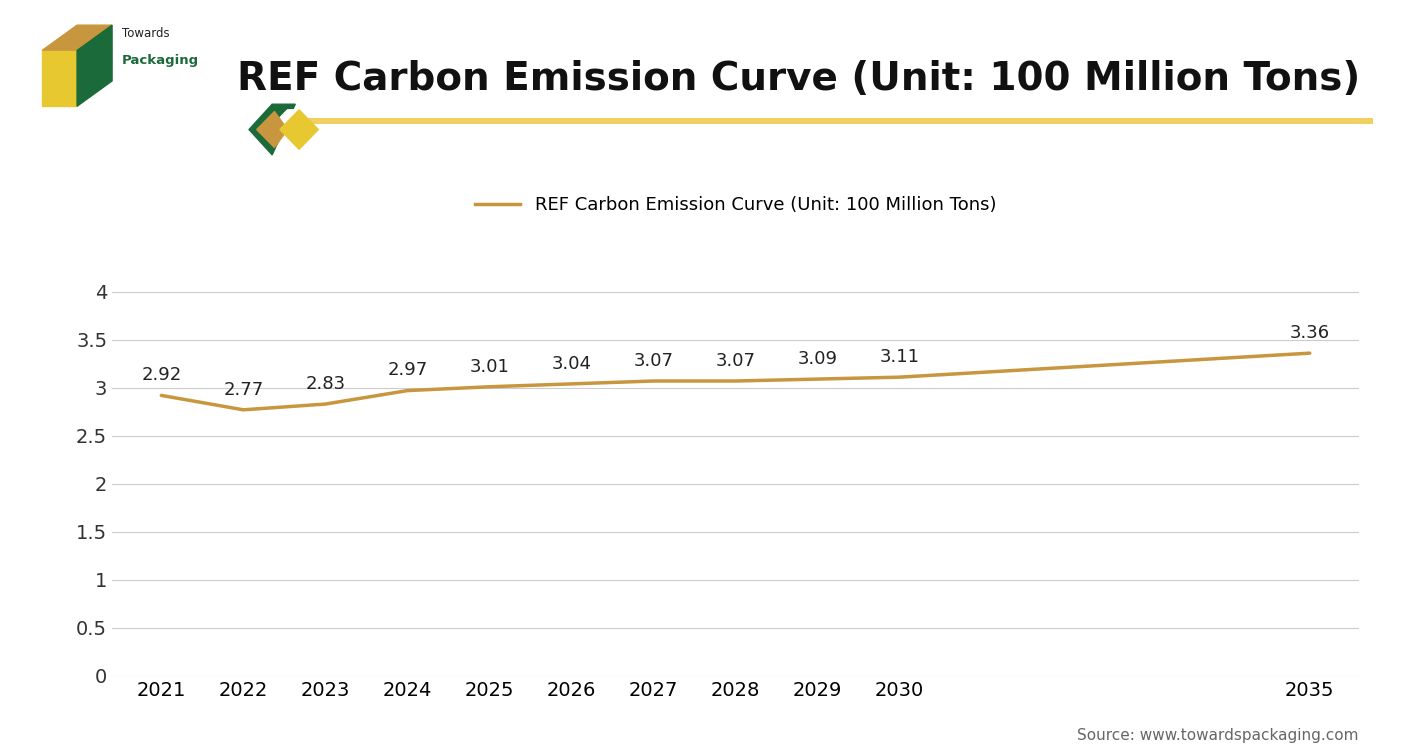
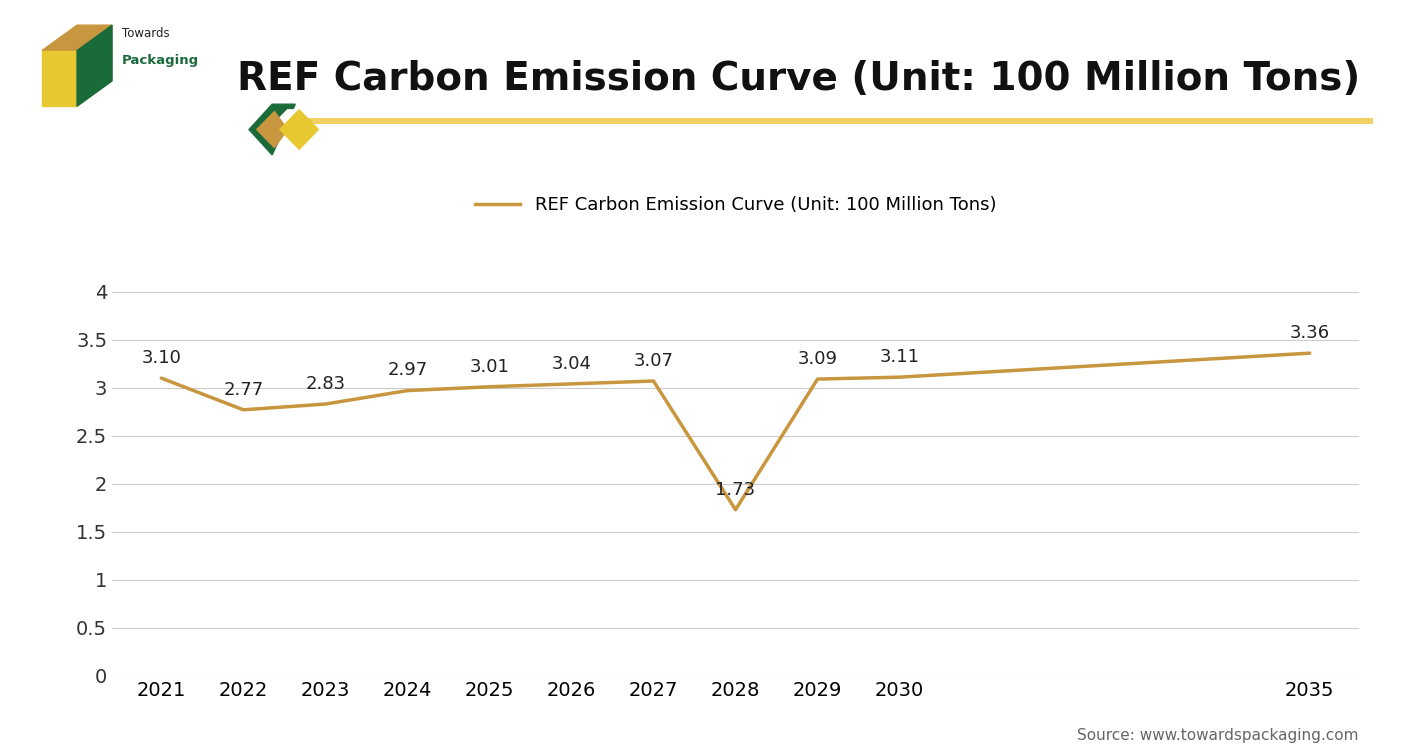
2021: 2.92 -> 3.10
2028: 3.07 -> 1.73
